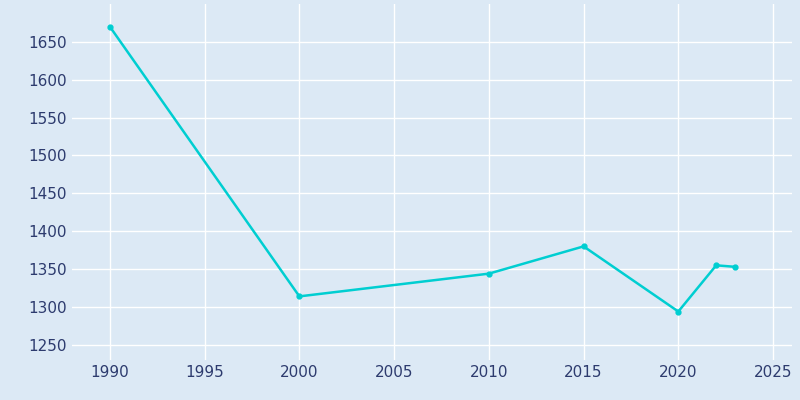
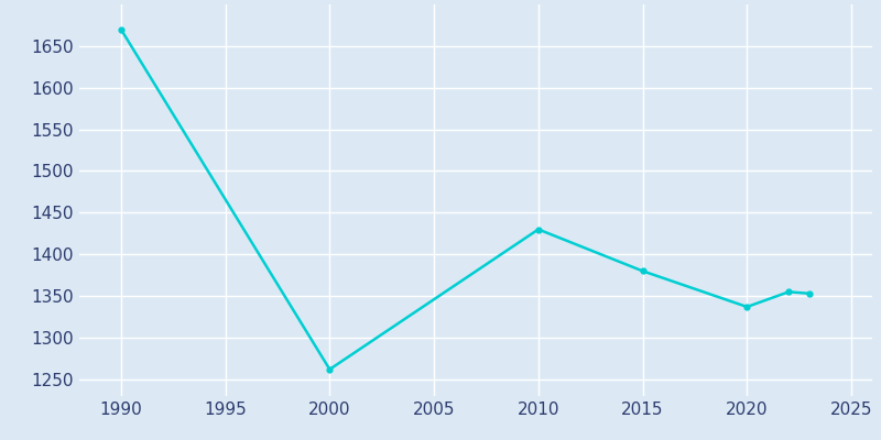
2000: 1314 -> 1262
2010: 1344 -> 1430
2020: 1294 -> 1337
